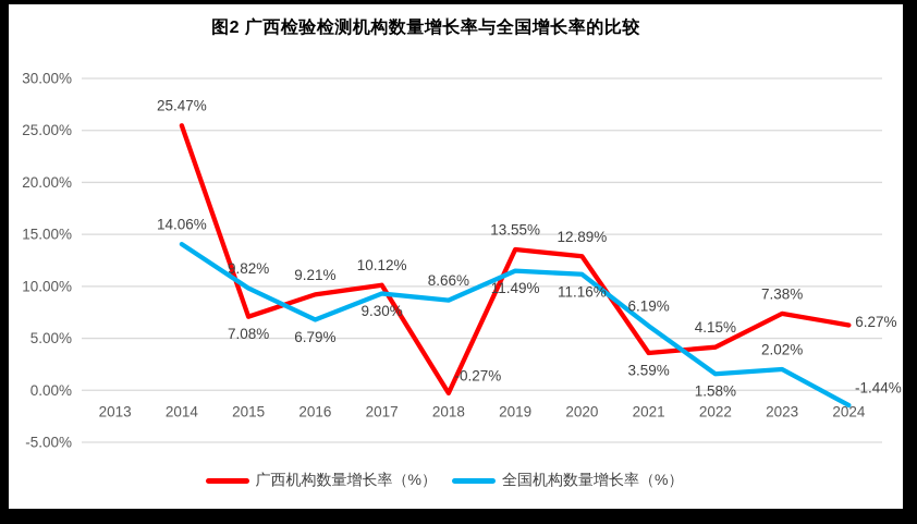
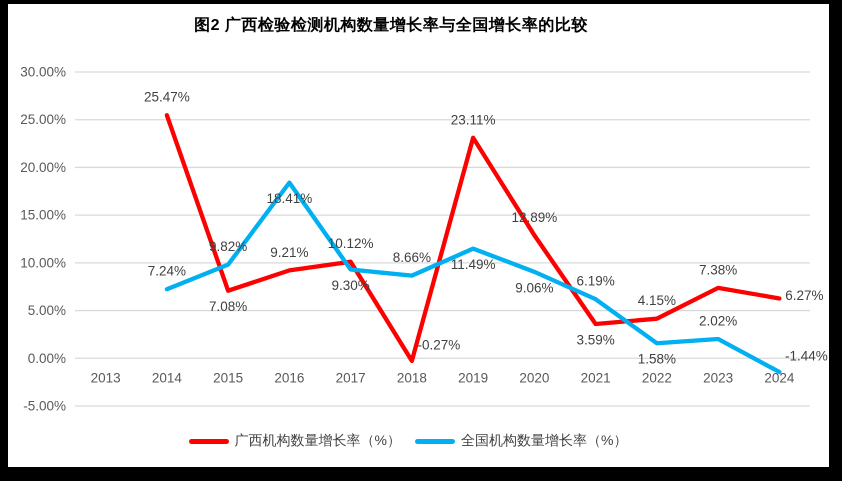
全国机构数量增长率（%）/2014: 14.06% -> 7.24%
全国机构数量增长率（%）/2016: 6.79% -> 18.41%
广西机构数量增长率（%）/2019: 13.55% -> 23.11%
全国机构数量增长率（%）/2020: 11.16% -> 9.06%
